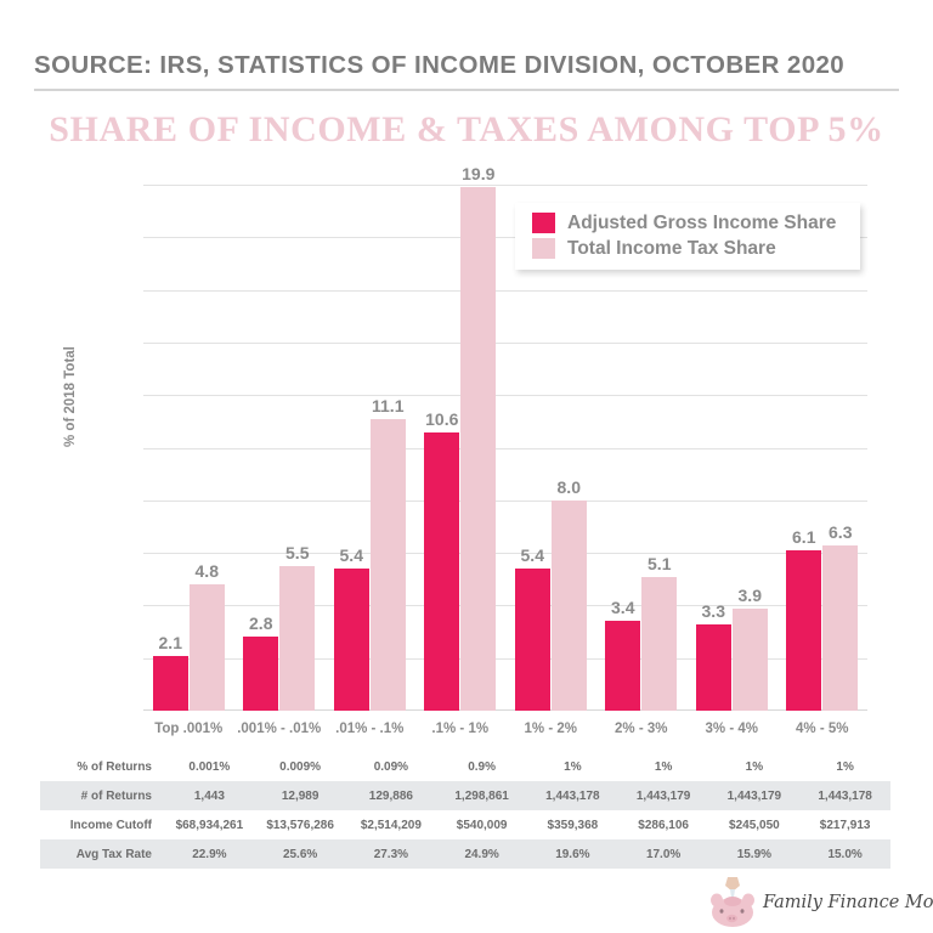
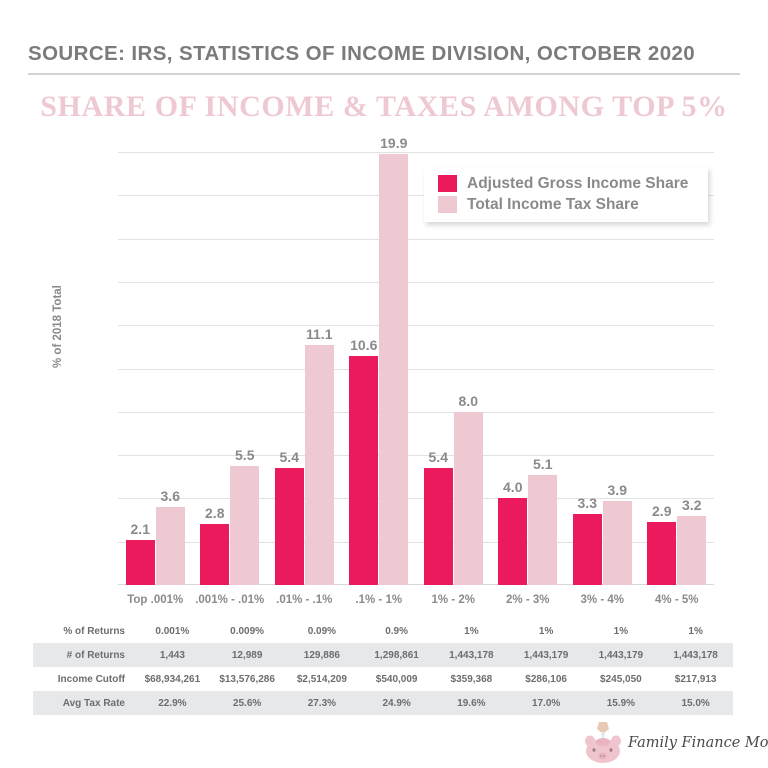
Total Income Tax Share/Top .001%: 4.8 -> 3.6
Adjusted Gross Income Share/2% - 3%: 3.4 -> 4.0
Adjusted Gross Income Share/4% - 5%: 6.1 -> 2.9
Total Income Tax Share/4% - 5%: 6.3 -> 3.2
